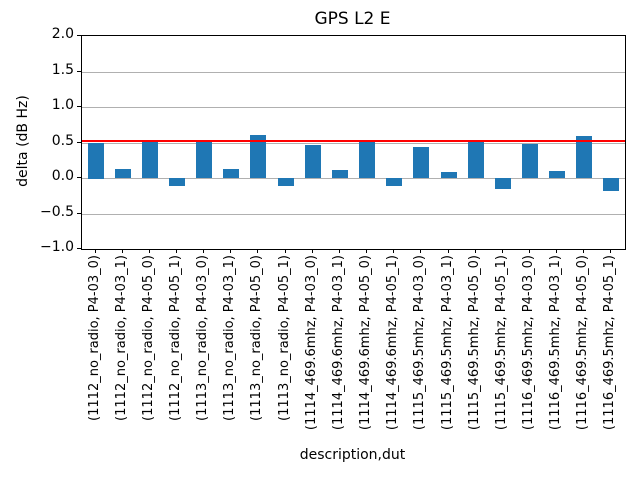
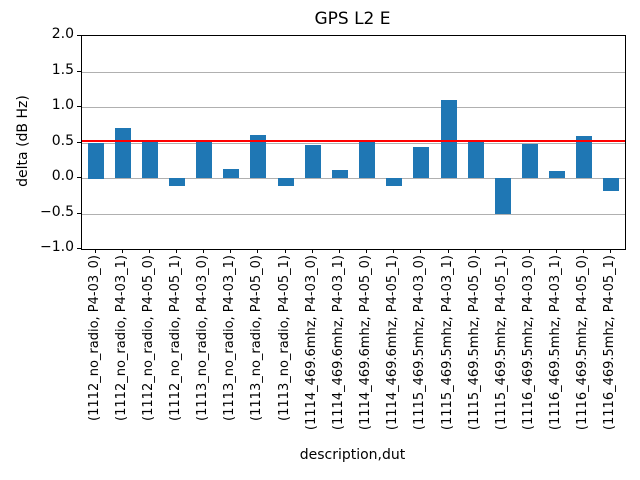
(1112_no_radio, P4-03_1): 0.1 -> 0.7
(1115_469.5mhz, P4-03_1): 0.1 -> 1.1
(1115_469.5mhz, P4-05_1): -0.2 -> -0.5
